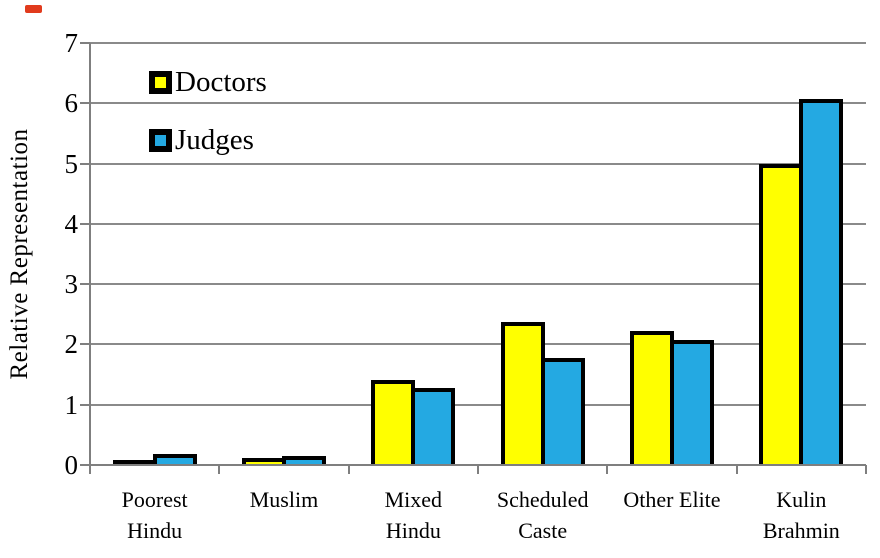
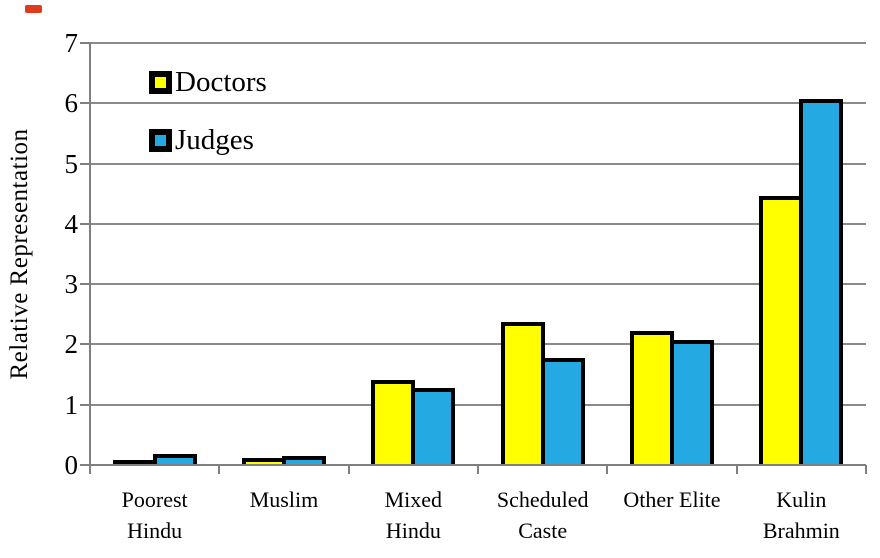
Doctors/Kulin Brahmin: 5.0 -> 4.5
